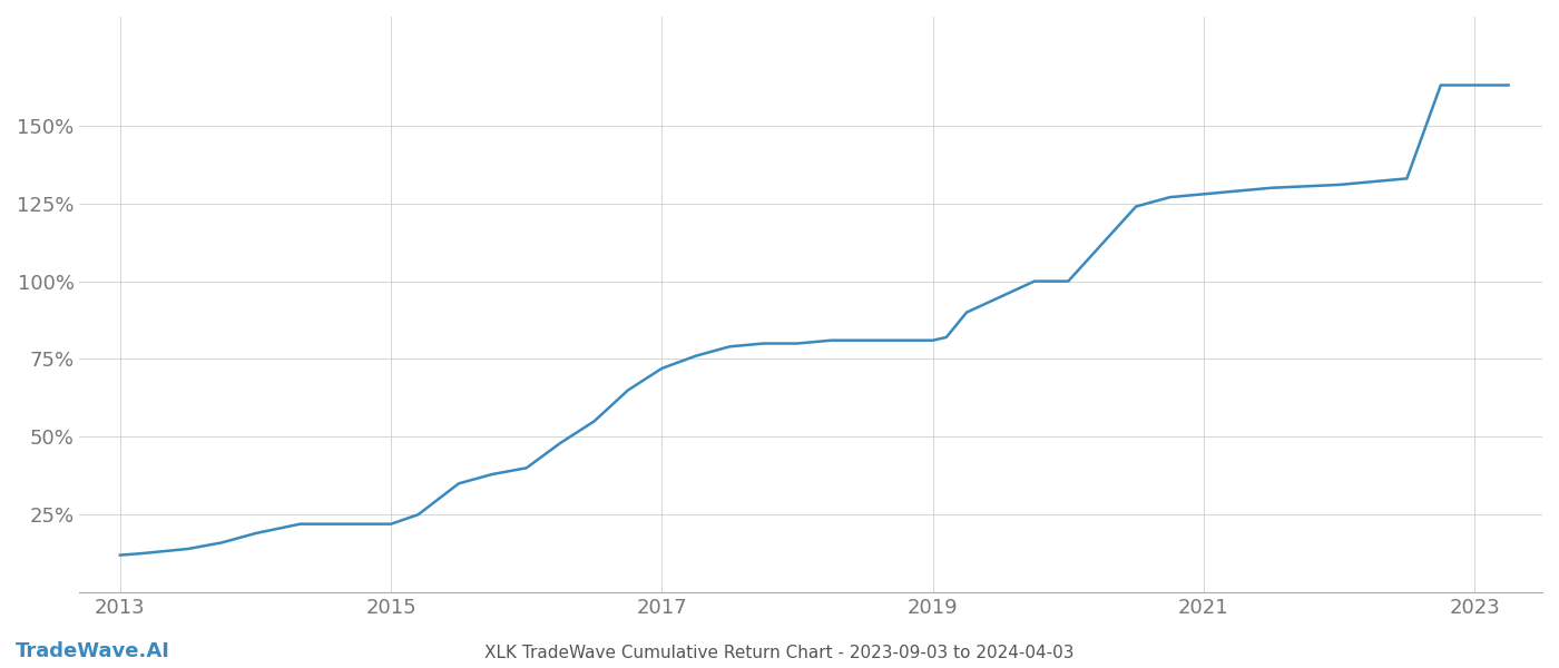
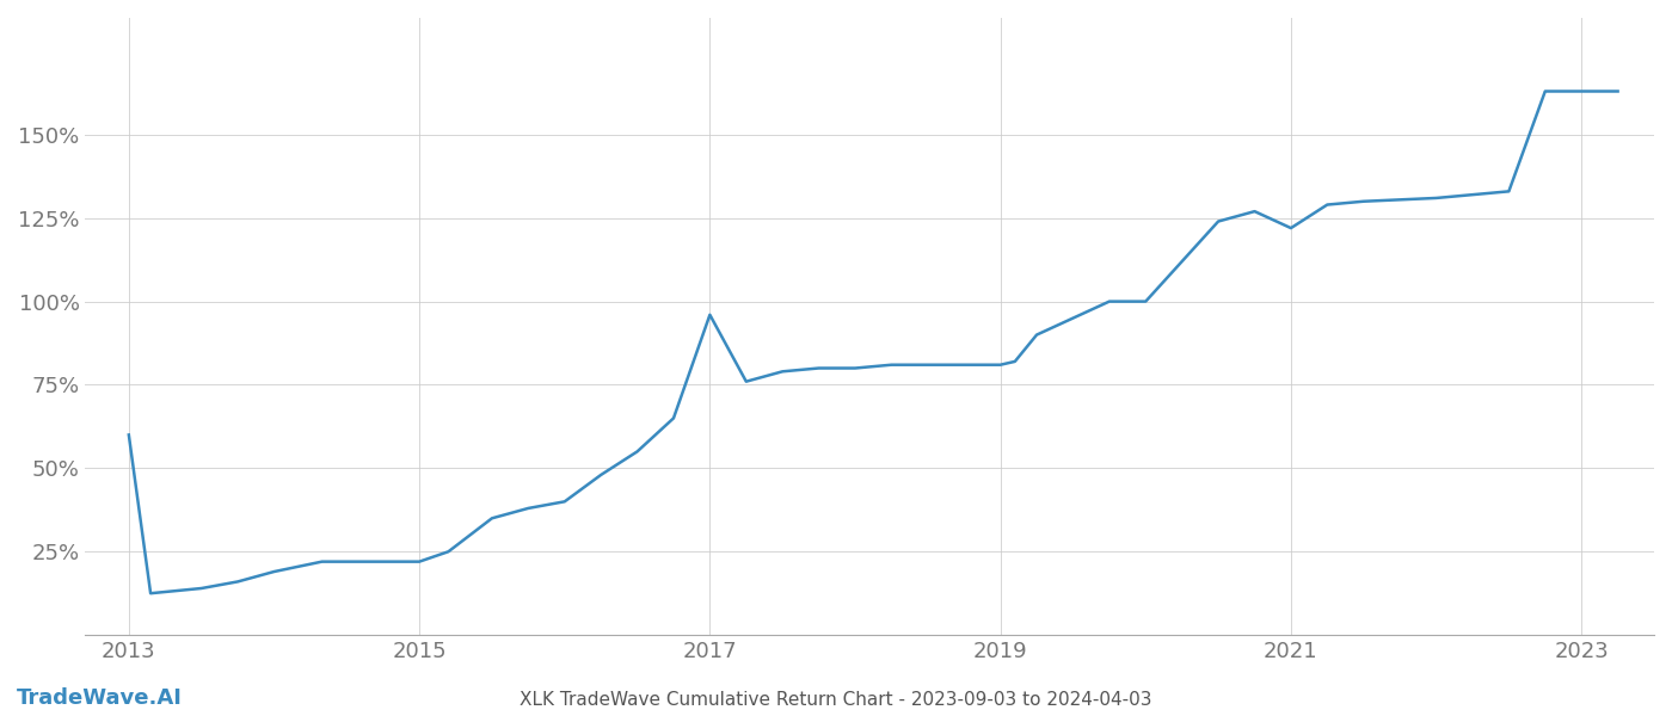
2013: 12.0% -> 60.0%
2017: 72.0% -> 96.0%
2021: 128.0% -> 122.0%
